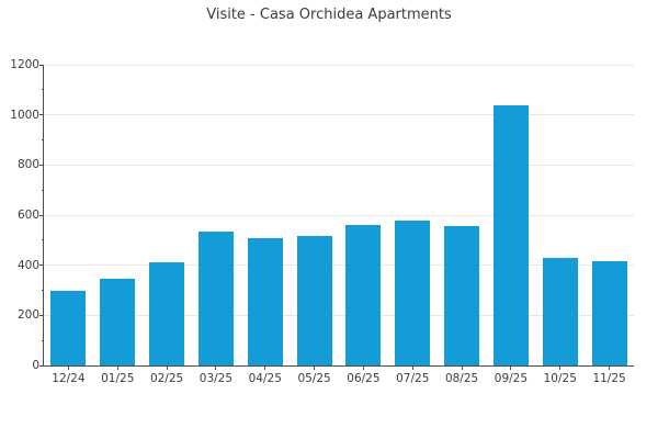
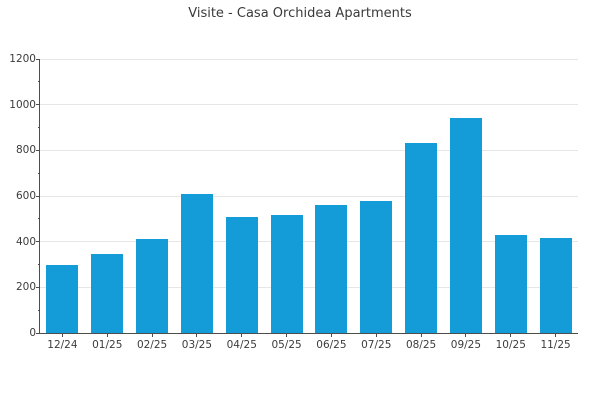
03/25: 540 -> 610
08/25: 560 -> 830
09/25: 1040 -> 940
